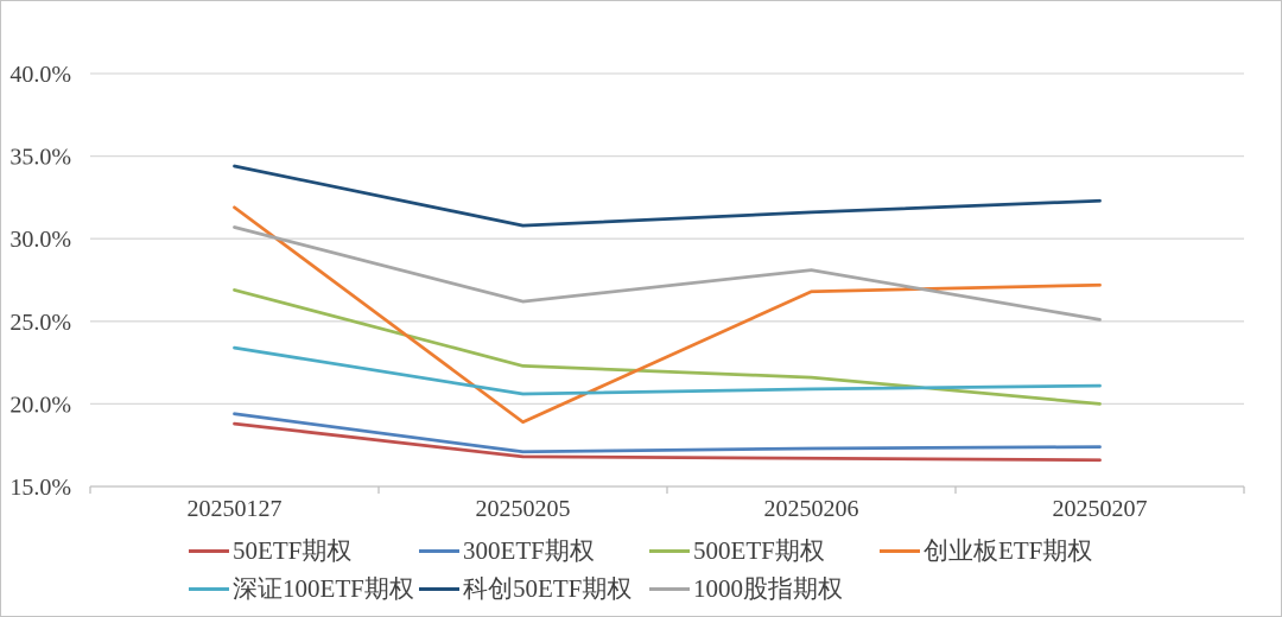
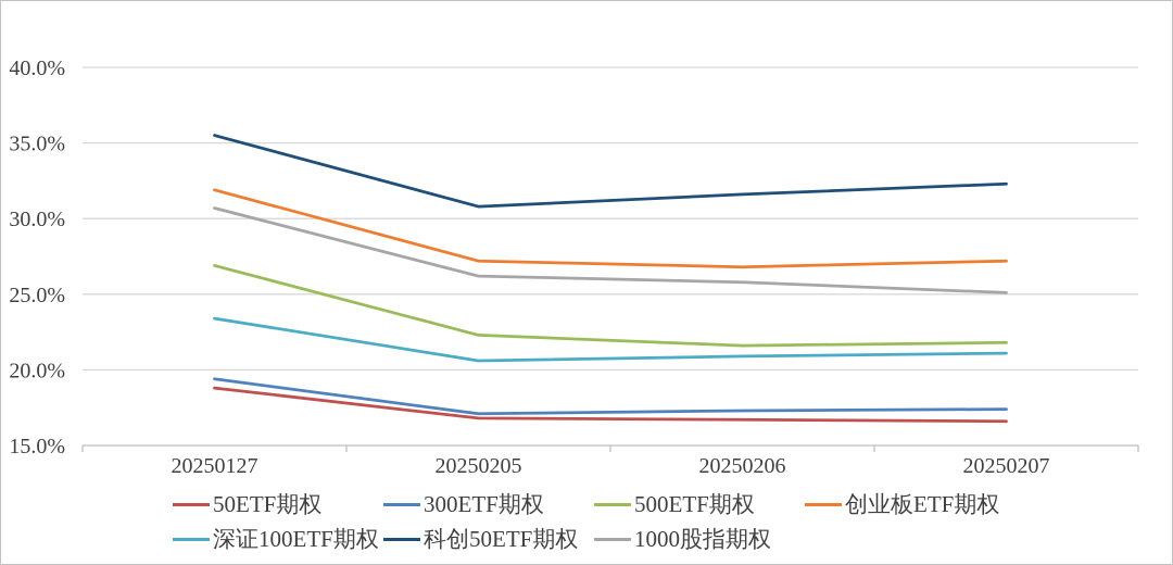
科创50ETF期权/20250127: 34.4% -> 35.5%
创业板ETF期权/20250205: 18.9% -> 27.2%
1000股指期权/20250206: 28.1% -> 25.8%
500ETF期权/20250207: 20.0% -> 21.8%
